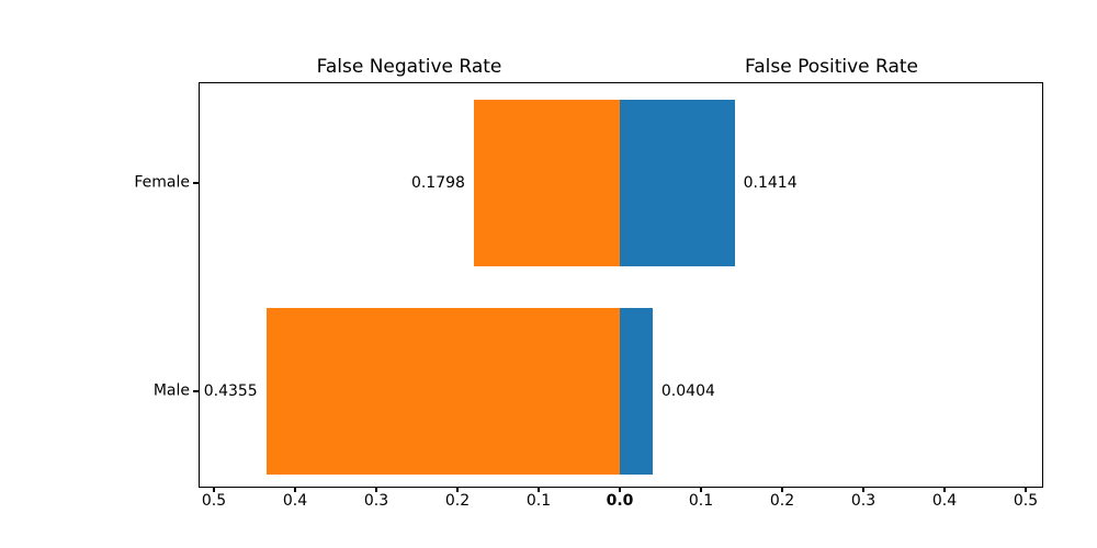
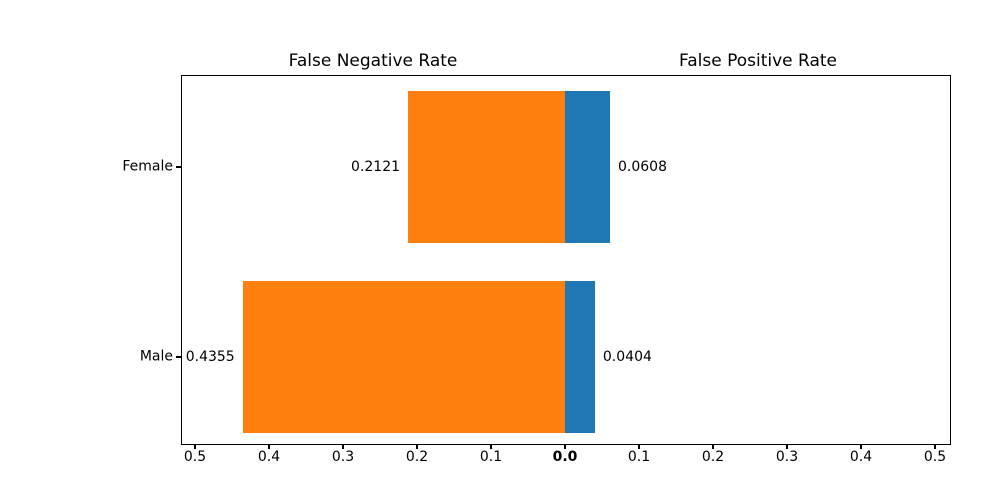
False Negative Rate/Female: 0.1798 -> 0.2121
False Positive Rate/Female: 0.1414 -> 0.0608
